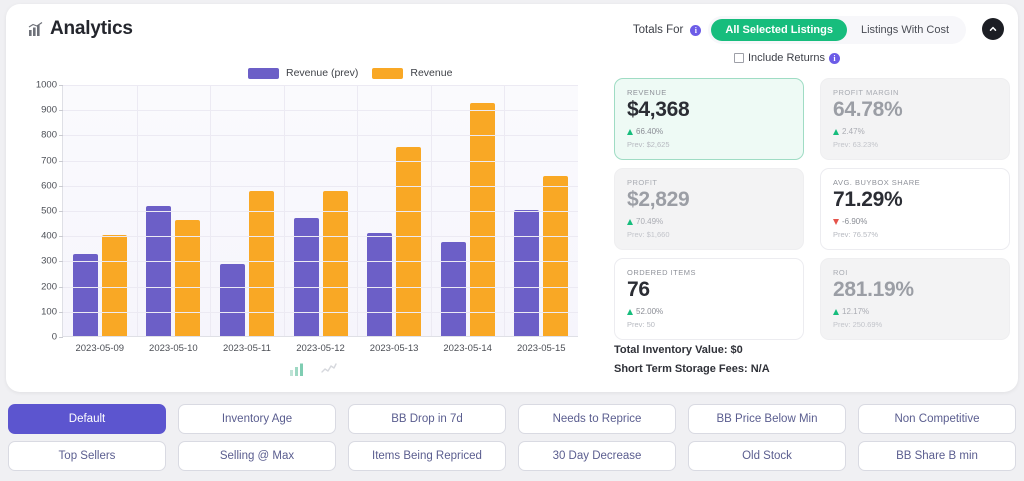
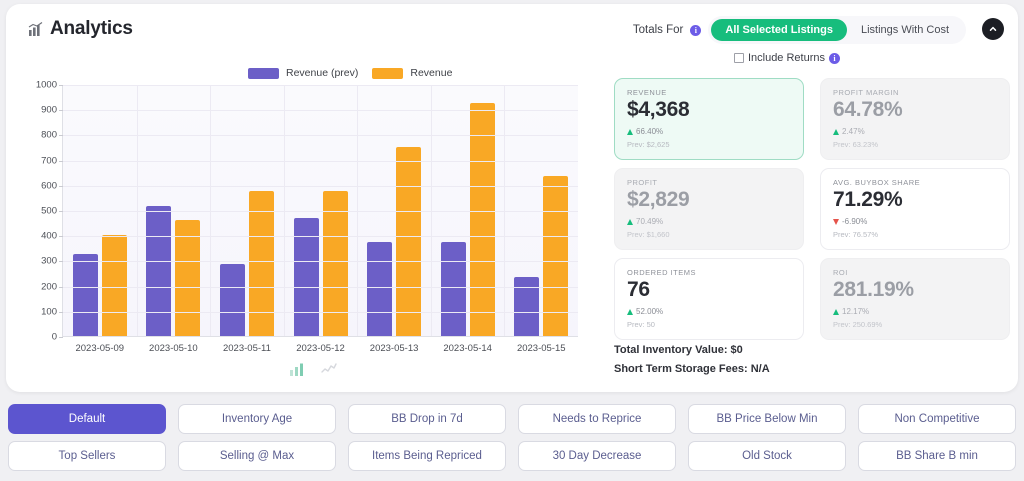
Revenue (prev)/2023-05-13: 410 -> 380
Revenue (prev)/2023-05-15: 500 -> 240
